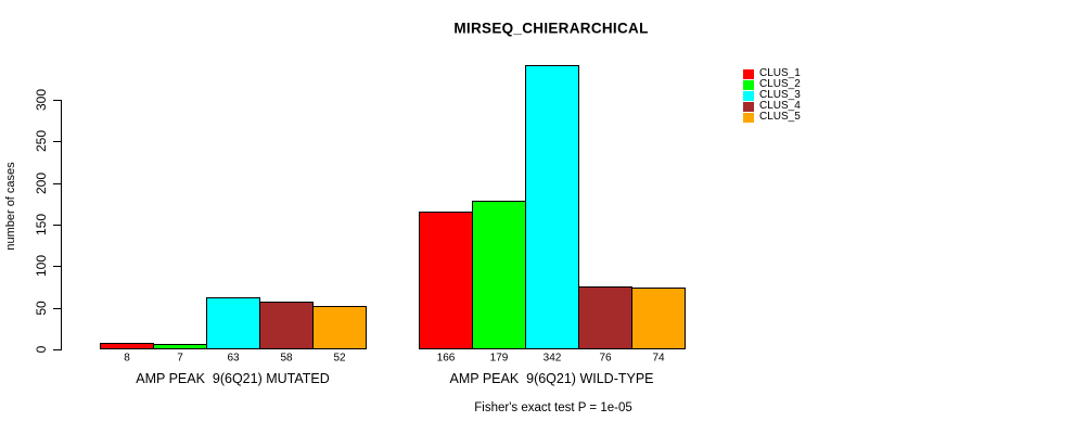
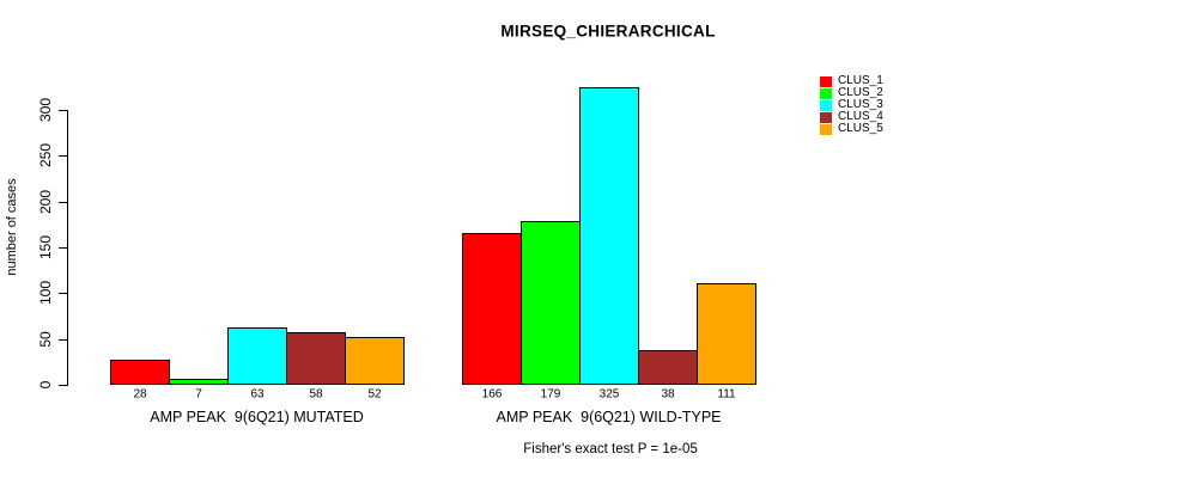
CLUS_1/AMP PEAK 9(6Q21) MUTATED: 8 -> 28
CLUS_3/AMP PEAK 9(6Q21) WILD-TYPE: 342 -> 325
CLUS_4/AMP PEAK 9(6Q21) WILD-TYPE: 76 -> 38
CLUS_5/AMP PEAK 9(6Q21) WILD-TYPE: 74 -> 111
